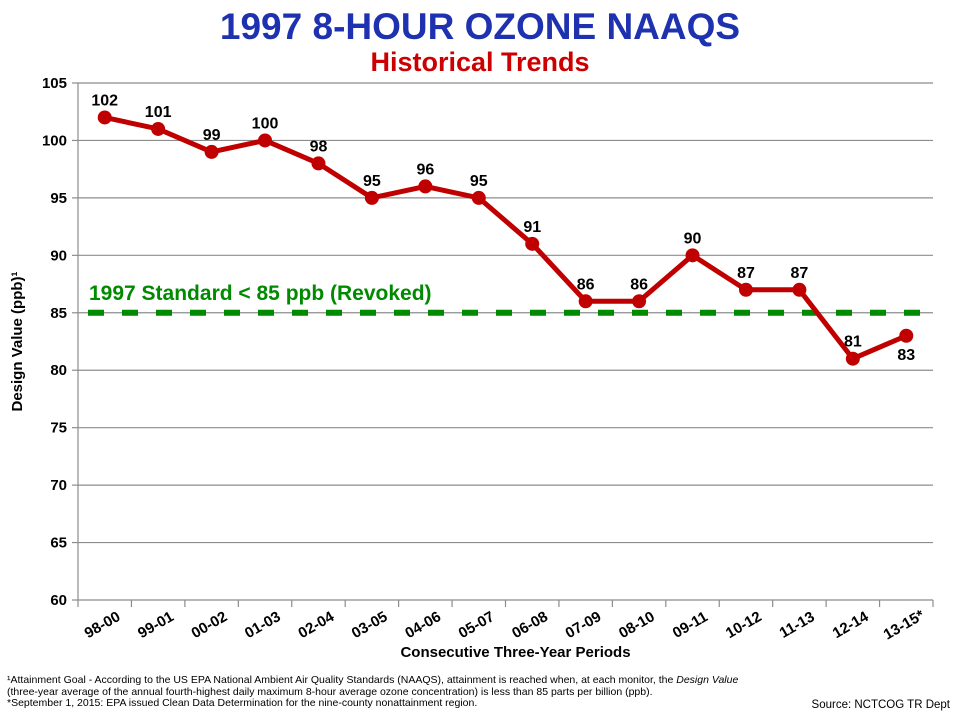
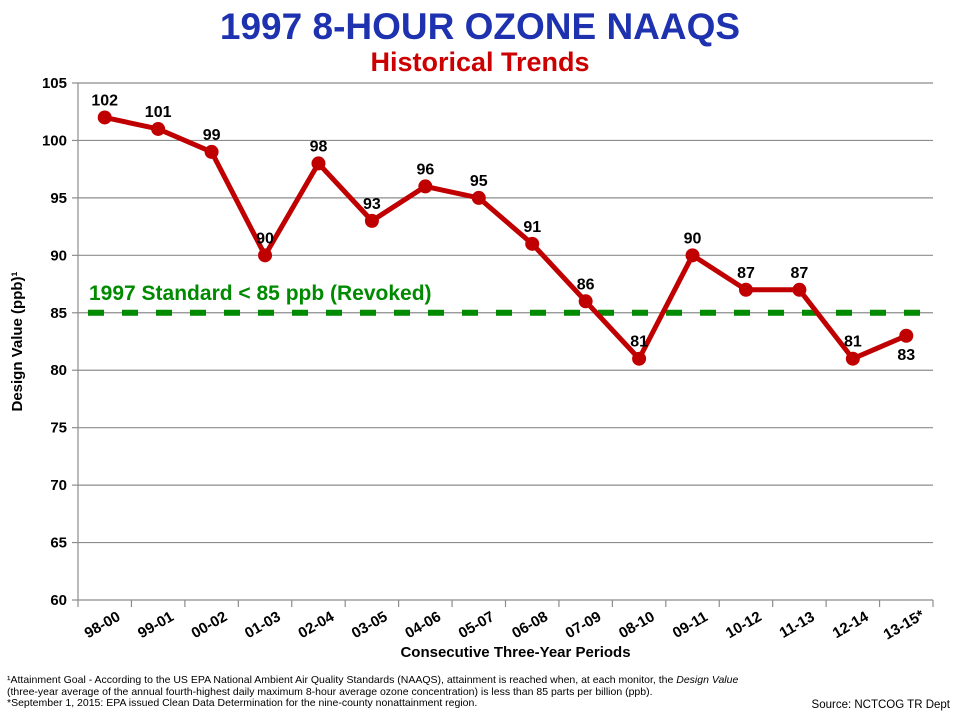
01-03: 100 -> 90
03-05: 95 -> 93
08-10: 86 -> 81
